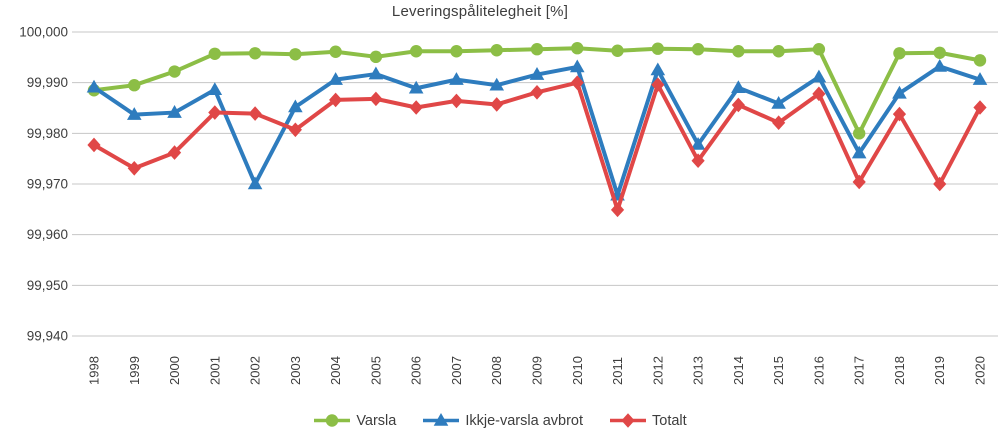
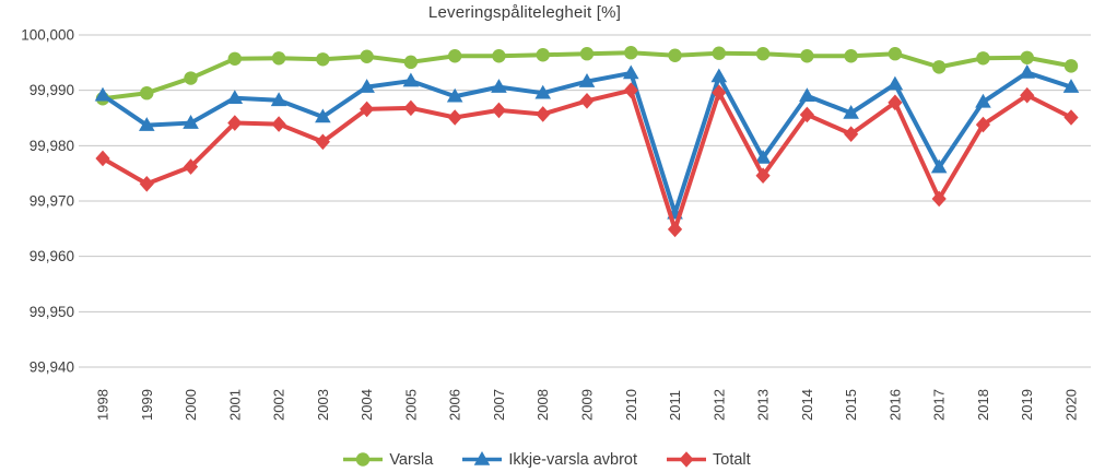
Ikkje-varsla avbrot/2002: 99,97 -> 99,99
Varsla/2017: 99,98 -> 99,99
Totalt/2019: 99,97 -> 99,99
